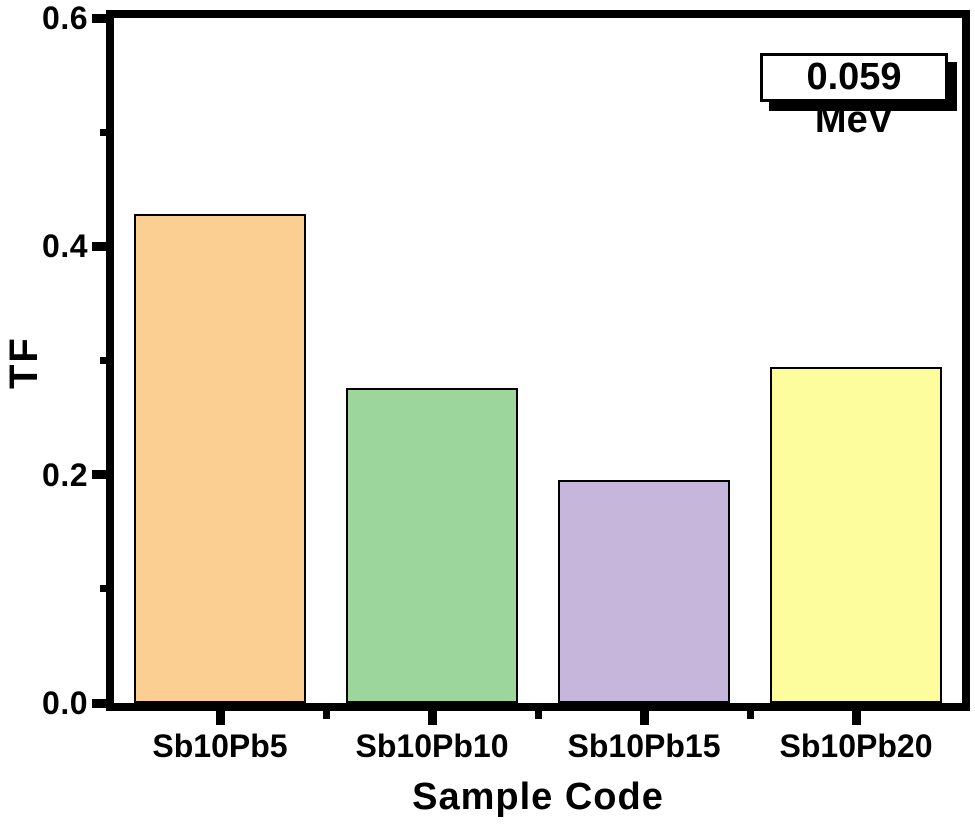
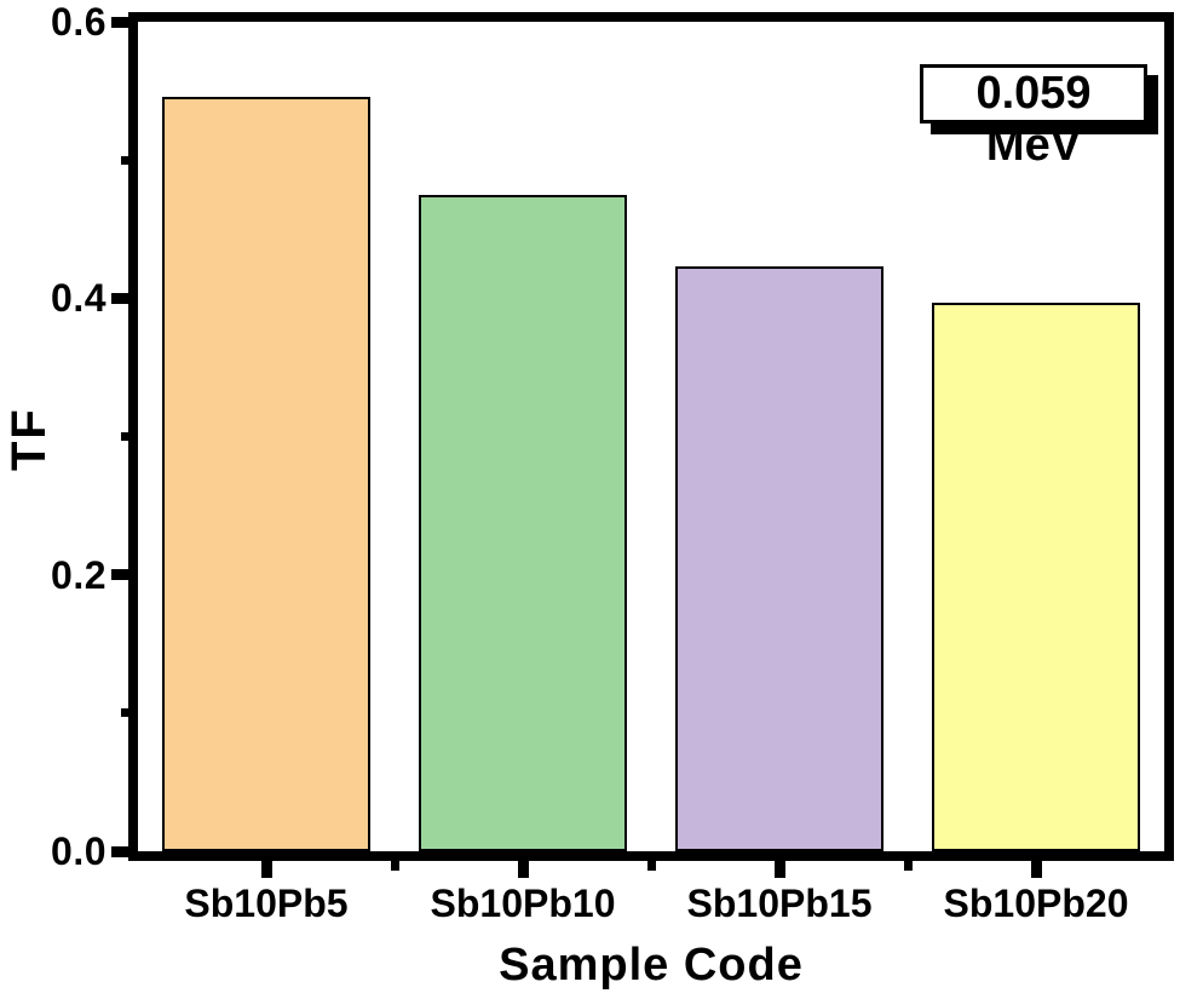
Sb10Pb5: 0.428 -> 0.546
Sb10Pb10: 0.276 -> 0.475
Sb10Pb15: 0.195 -> 0.423
Sb10Pb20: 0.294 -> 0.397
